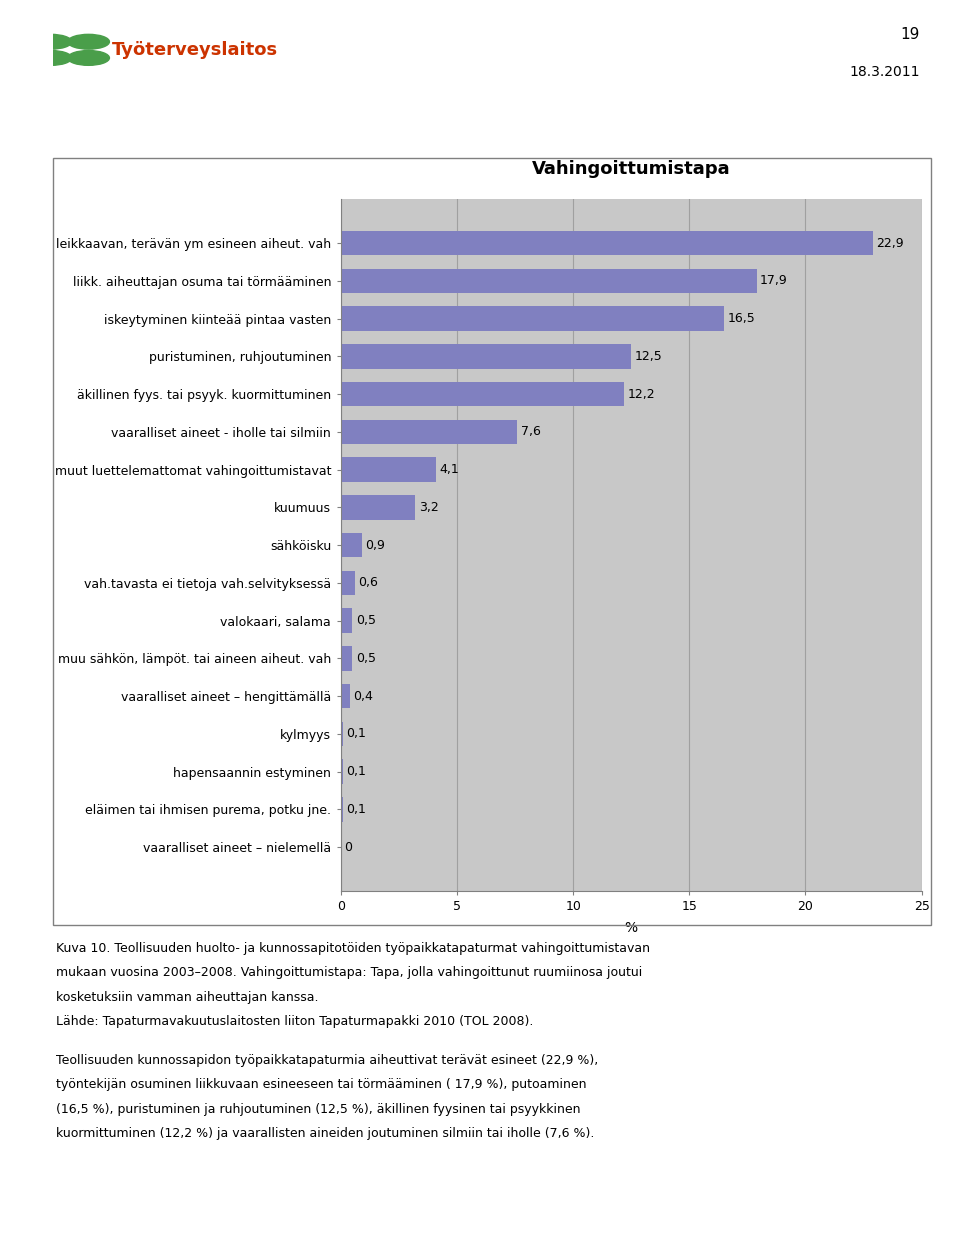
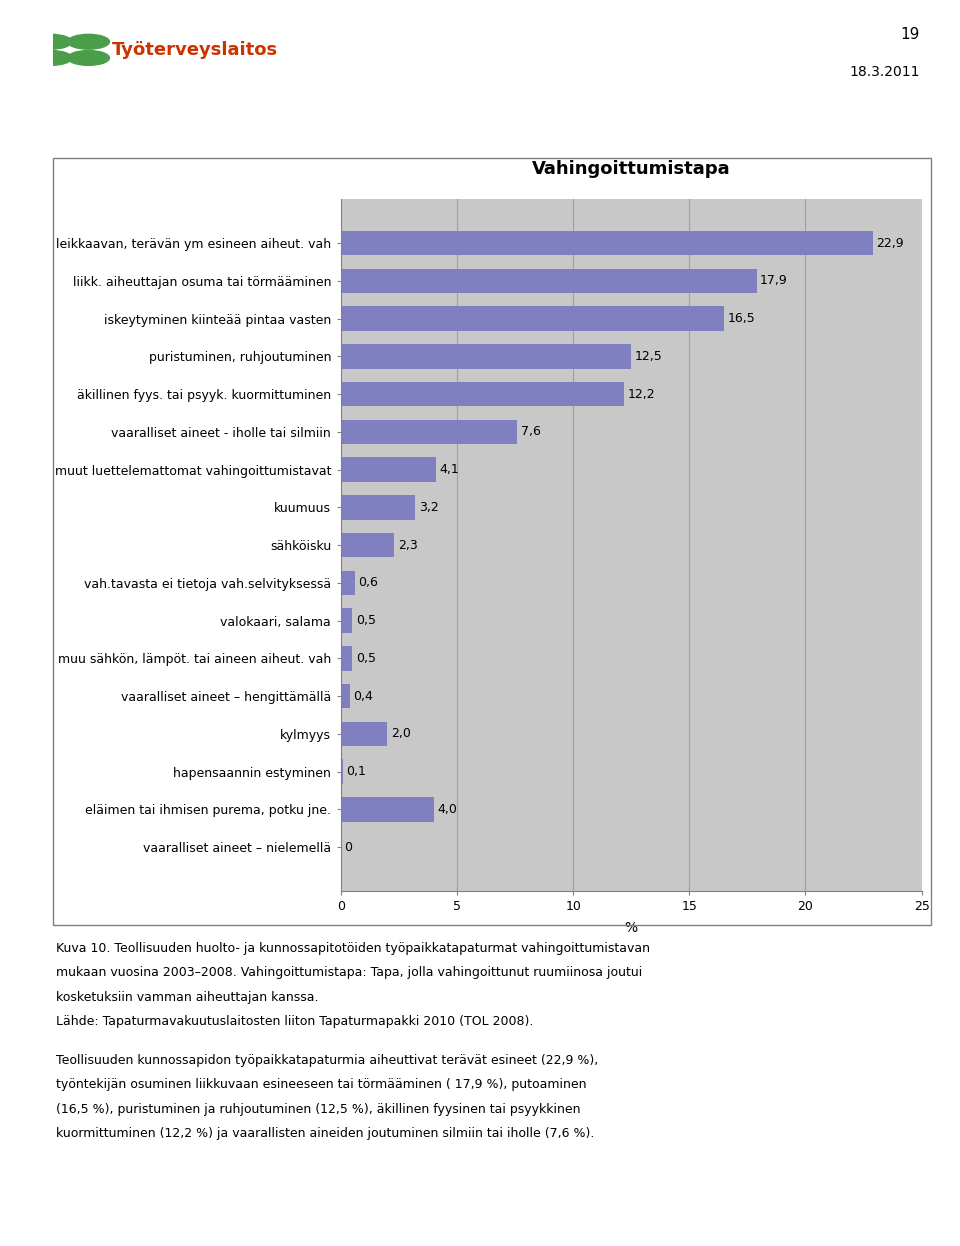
sähköisku: 0,9 -> 2,3
kylmyys: 0,1 -> 2,0
eläimen tai ihmisen purema, potku jne.: 0,1 -> 4,0
